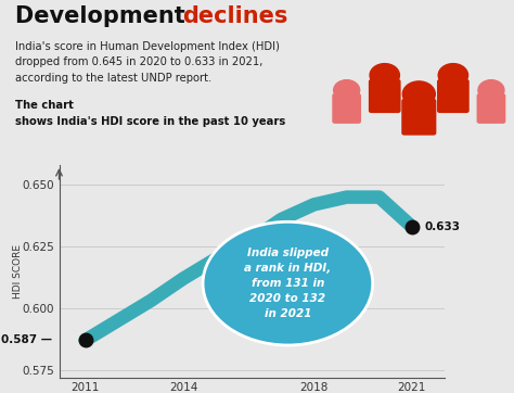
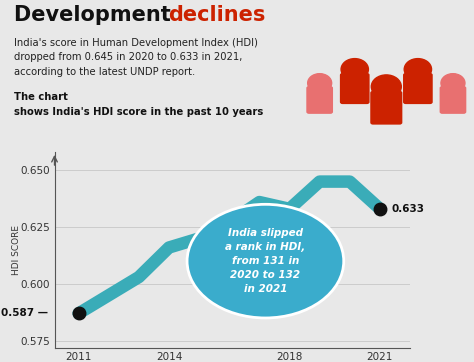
2014: 0.612 -> 0.616
2018: 0.642 -> 0.633
